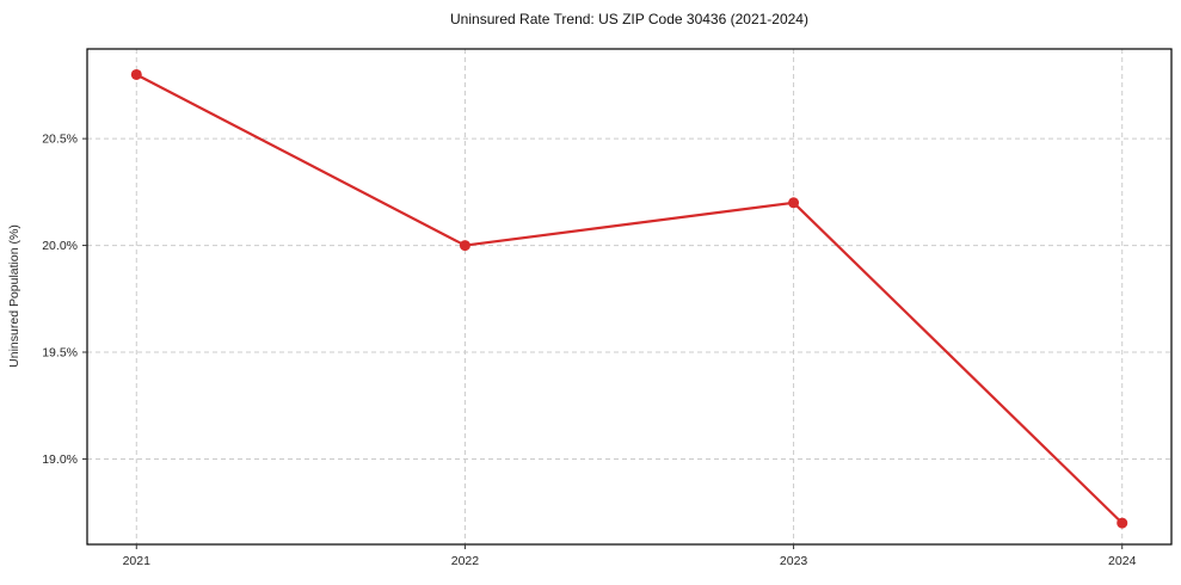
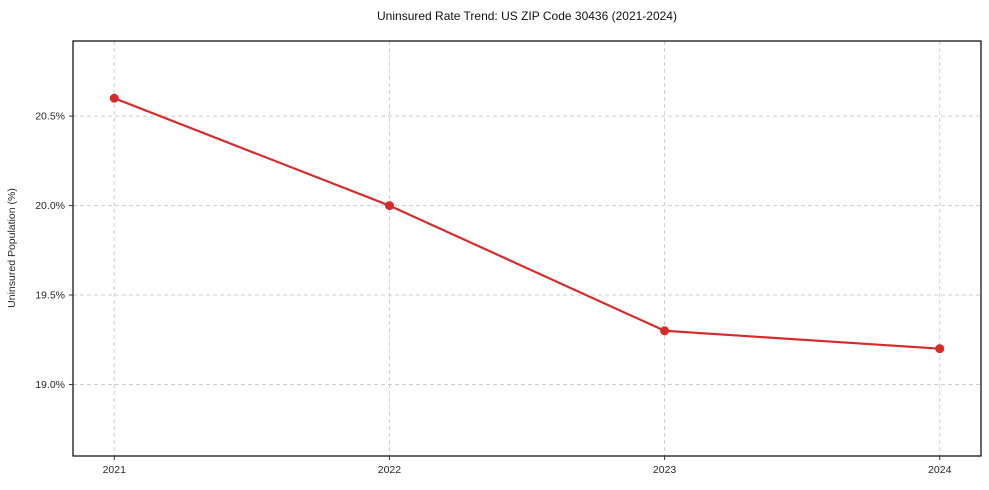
2021: 20.8% -> 20.6%
2023: 20.2% -> 19.3%
2024: 18.7% -> 19.2%
